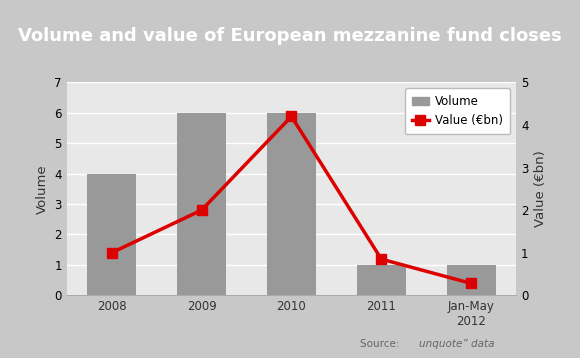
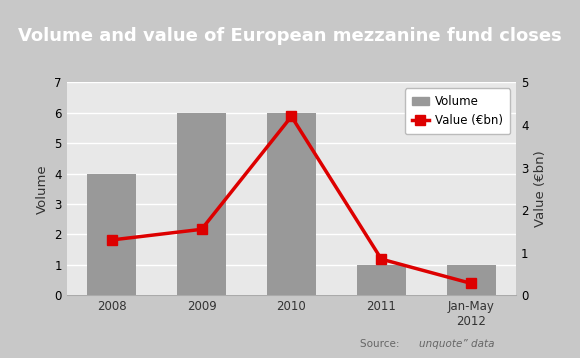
Value (€bn)/2008: 1.00 -> 1.30
Value (€bn)/2009: 2.00 -> 1.55
